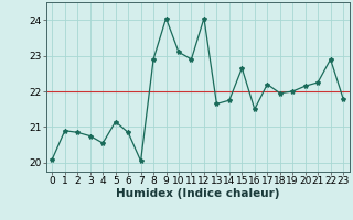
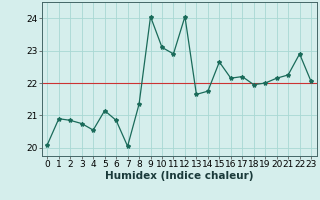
8: 22.90 -> 21.35
16: 21.50 -> 22.15
23: 21.80 -> 22.05
